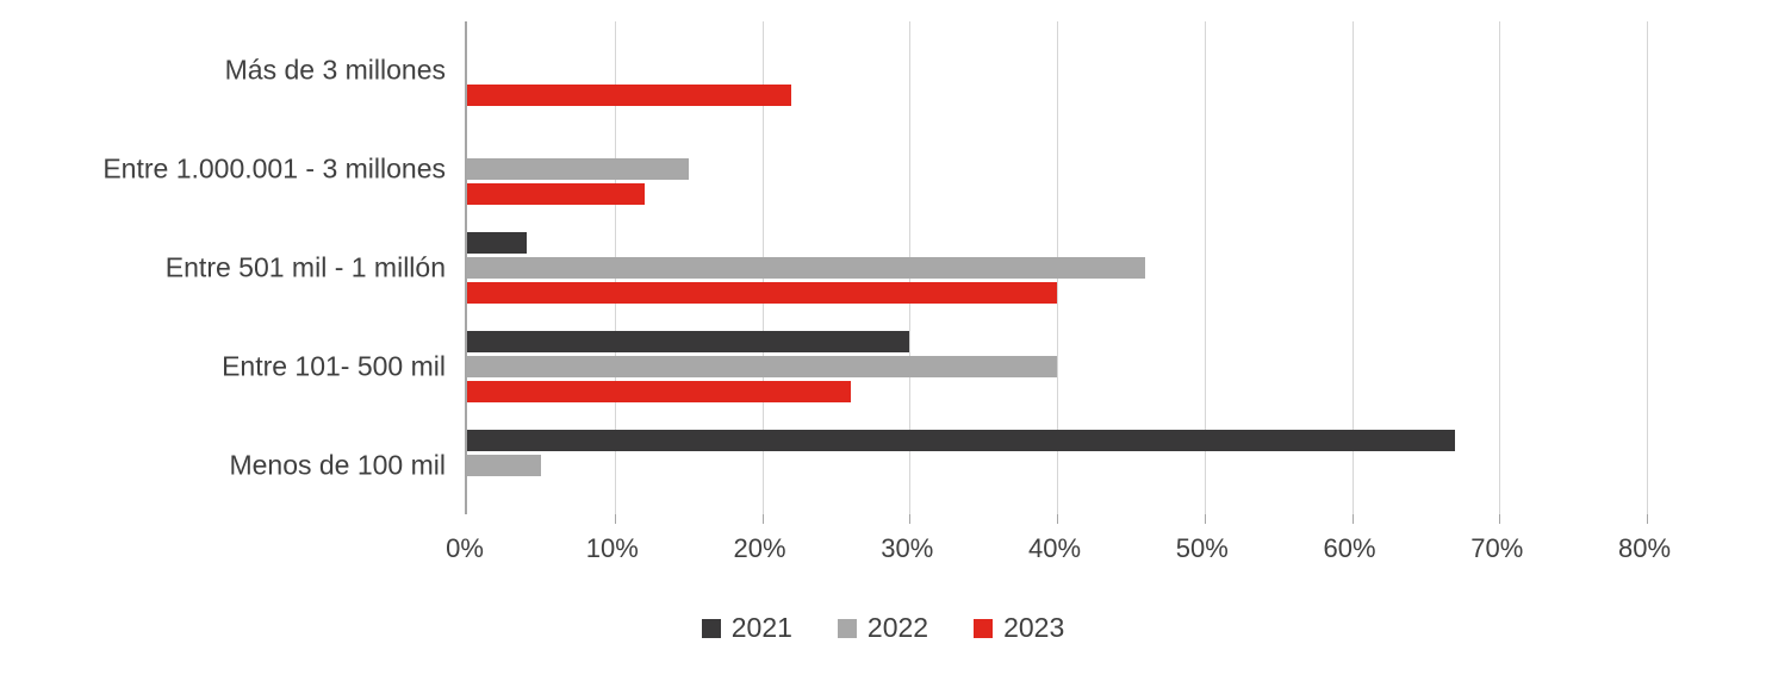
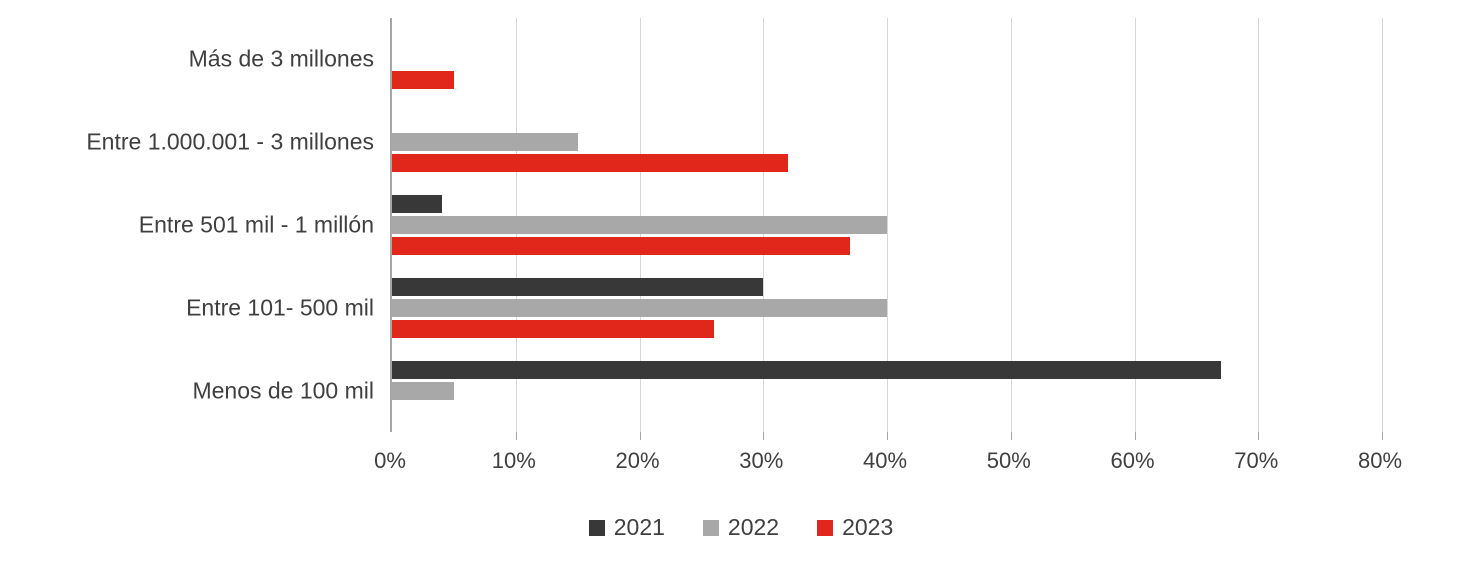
2023/Más de 3 millones: 22% -> 5%
2023/Entre 1.000.001 - 3 millones: 12% -> 32%
2022/Entre 501 mil - 1 millón: 46% -> 40%
2023/Entre 501 mil - 1 millón: 40% -> 37%
